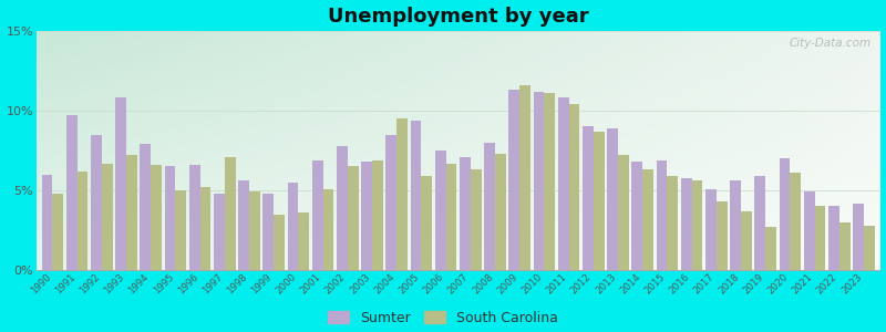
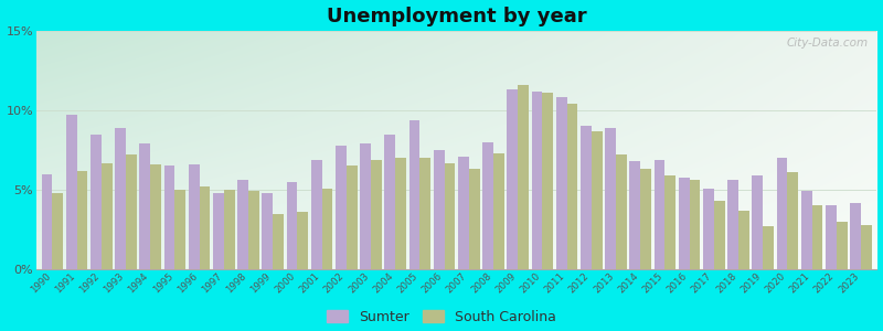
Sumter/1993: 10.8% -> 8.9%
South Carolina/1997: 7.1% -> 5.0%
Sumter/2003: 6.8% -> 7.9%
South Carolina/2004: 9.5% -> 7.0%
South Carolina/2005: 5.9% -> 7.0%
